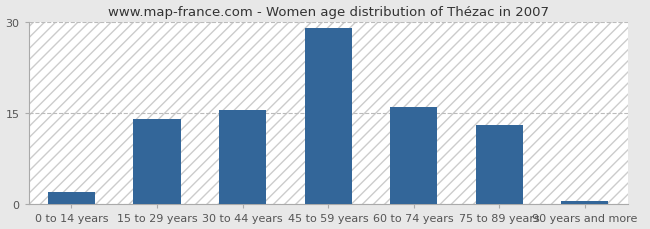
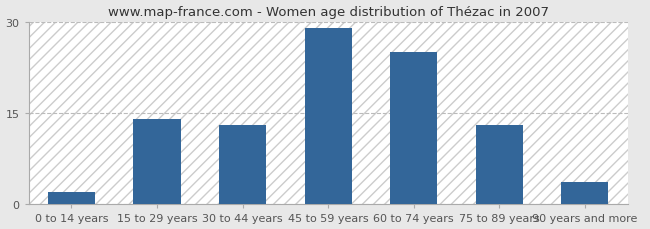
30 to 44 years: 15.5 -> 13.0
60 to 74 years: 16.0 -> 25.0
90 years and more: 0.5 -> 3.6
